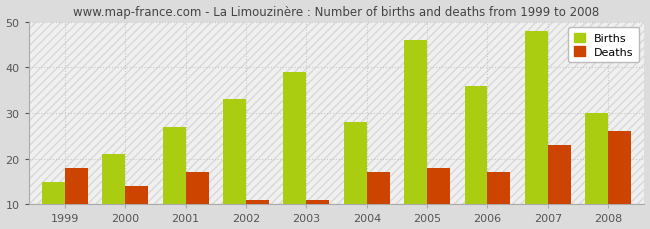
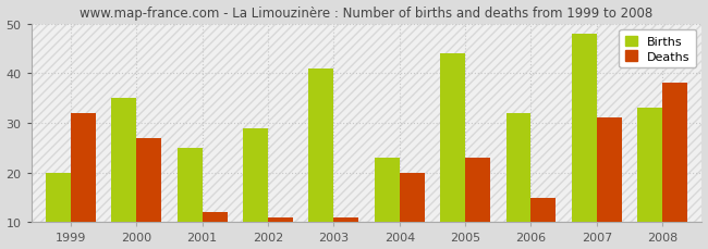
Births/1999: 15 -> 20
Deaths/1999: 18 -> 32
Births/2000: 21 -> 35
Deaths/2000: 14 -> 27
Births/2001: 27 -> 25
Deaths/2001: 17 -> 12
Births/2002: 33 -> 29
Births/2003: 39 -> 41
Births/2004: 28 -> 23
Deaths/2004: 17 -> 20
Births/2005: 46 -> 44
Deaths/2005: 18 -> 23
Births/2006: 36 -> 32
Deaths/2006: 17 -> 15
Deaths/2007: 23 -> 31
Births/2008: 30 -> 33
Deaths/2008: 26 -> 38
